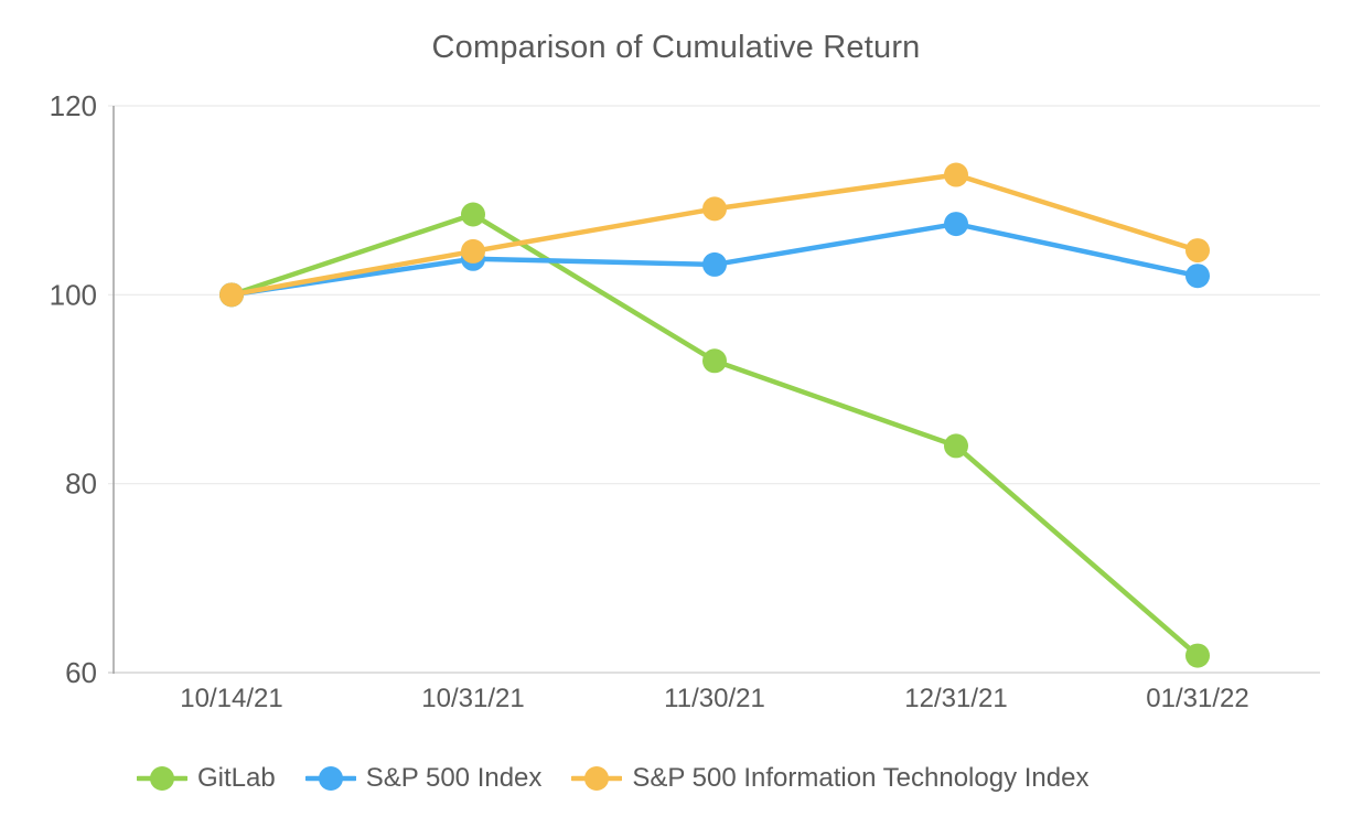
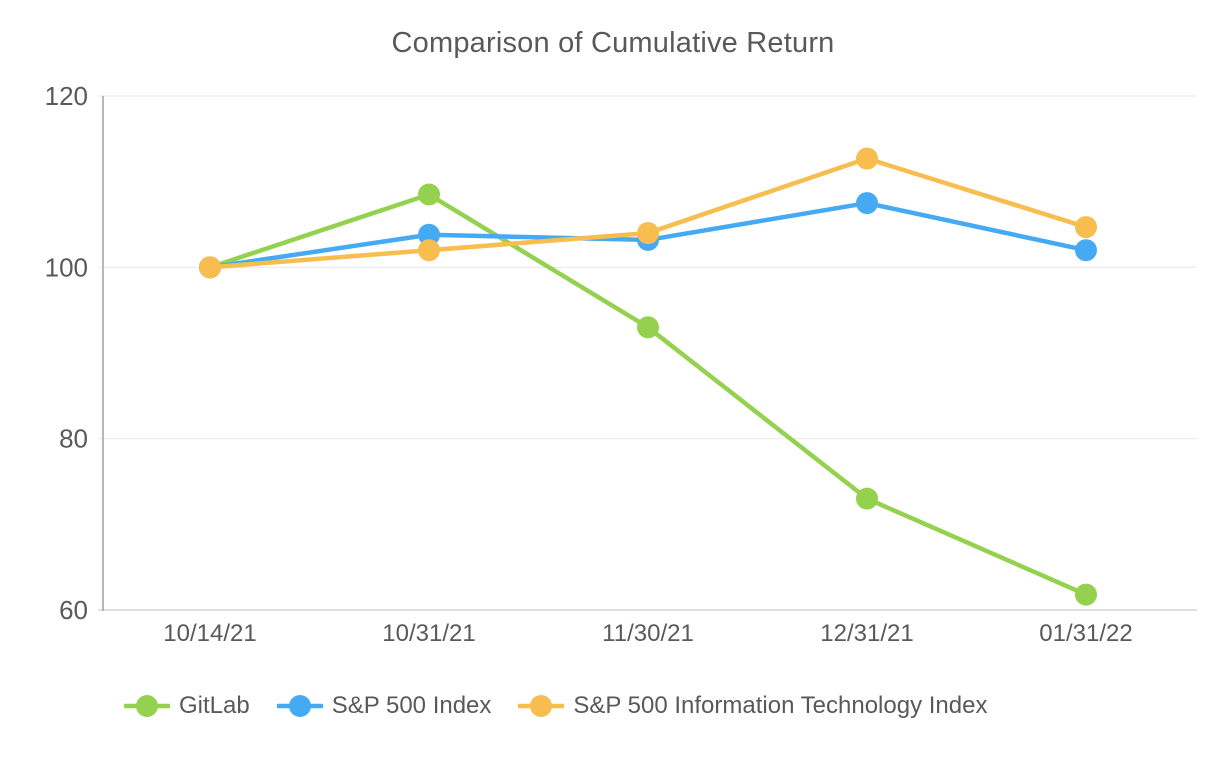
S&P 500 Information Technology Index/10/31/21: 105 -> 102
S&P 500 Information Technology Index/11/30/21: 109 -> 104
GitLab/12/31/21: 84 -> 73
